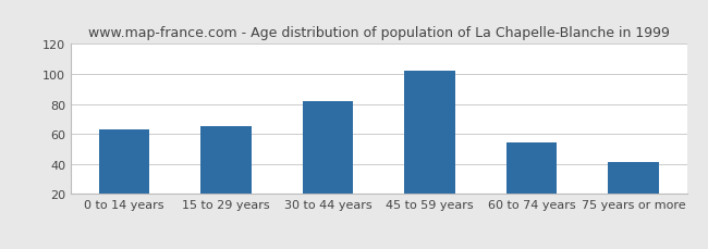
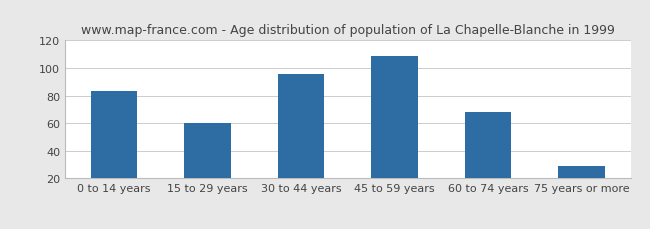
0 to 14 years: 63 -> 83
15 to 29 years: 65 -> 60
30 to 44 years: 82 -> 96
45 to 59 years: 102 -> 109
60 to 74 years: 54 -> 68
75 years or more: 41 -> 29
